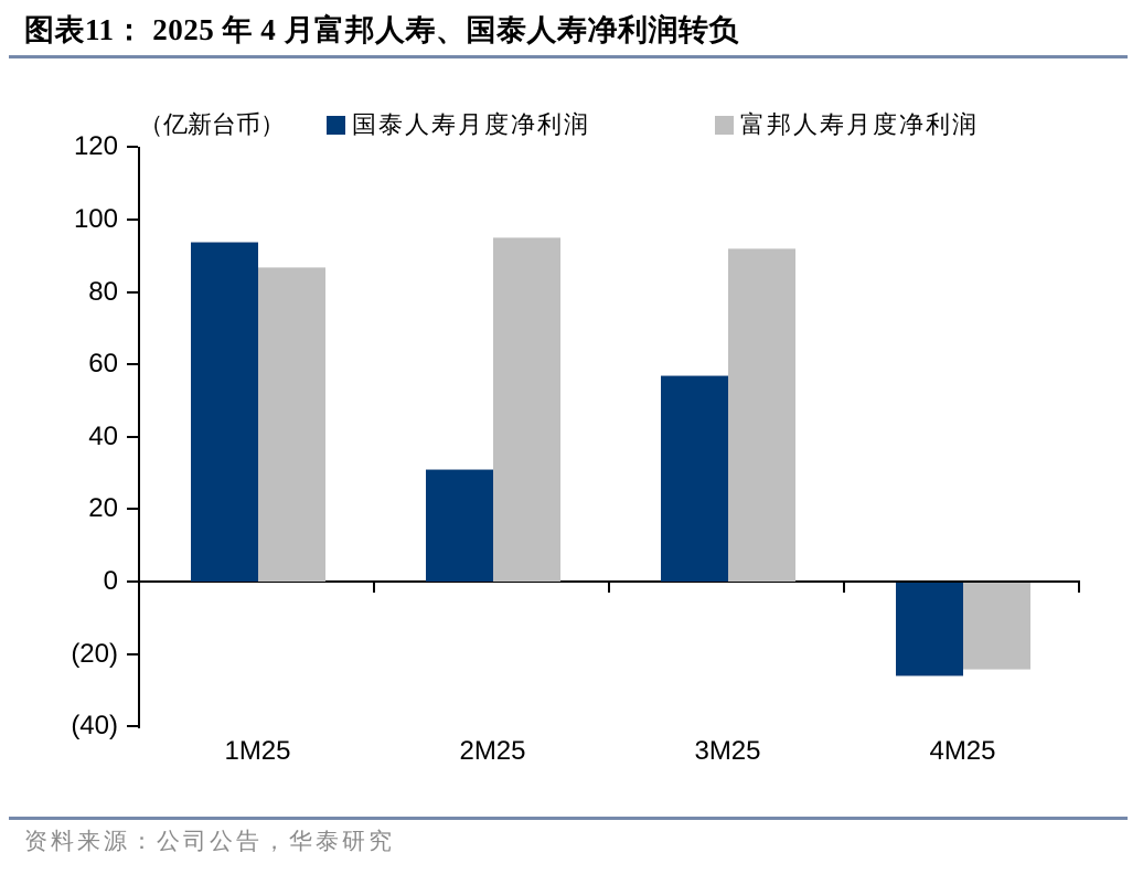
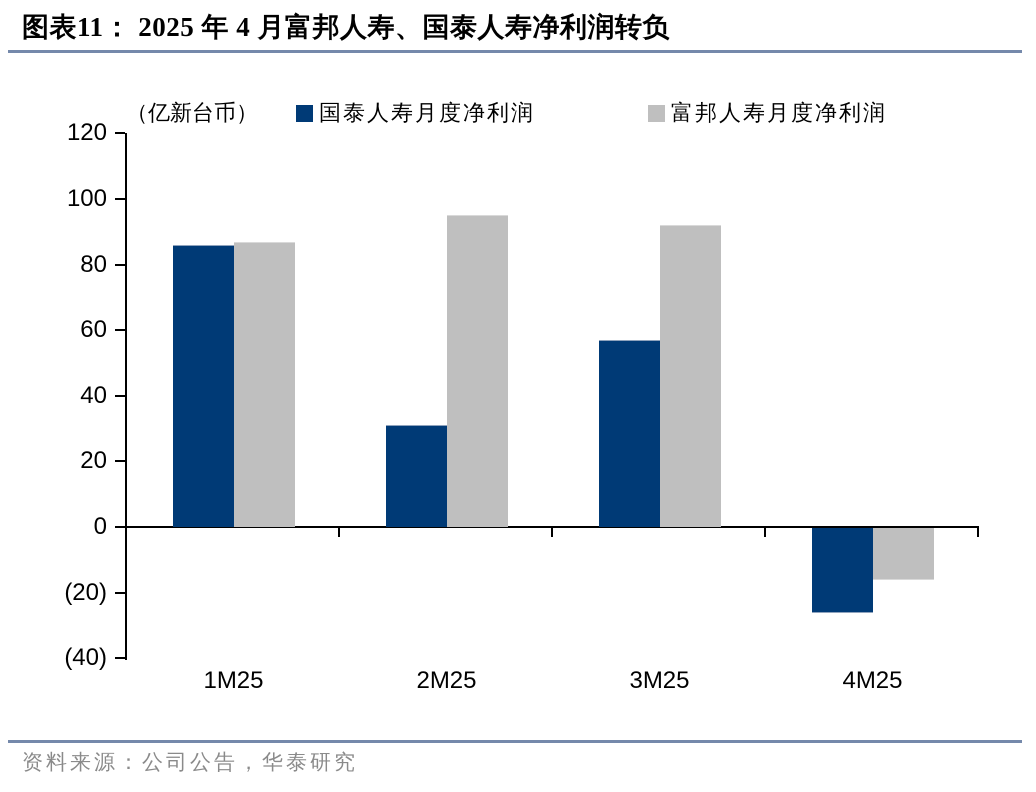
国泰人寿月度净利润/1M25: 94 -> 86
富邦人寿月度净利润/4M25: -24 -> -16
